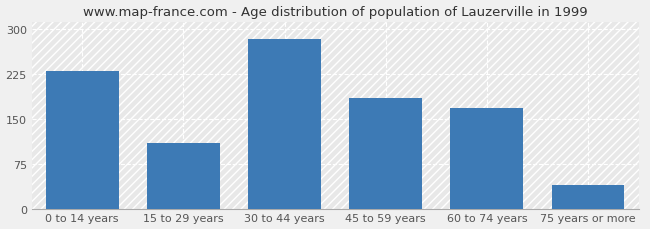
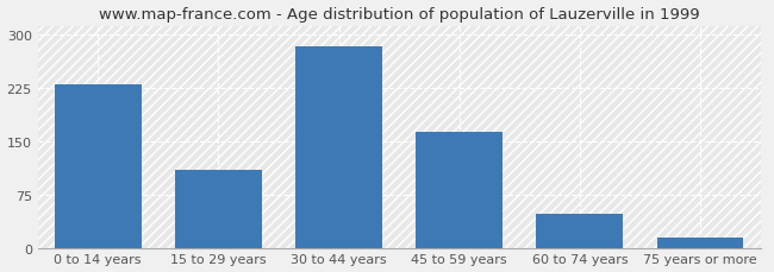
45 to 59 years: 184 -> 163
60 to 74 years: 168 -> 47
75 years or more: 40 -> 15
